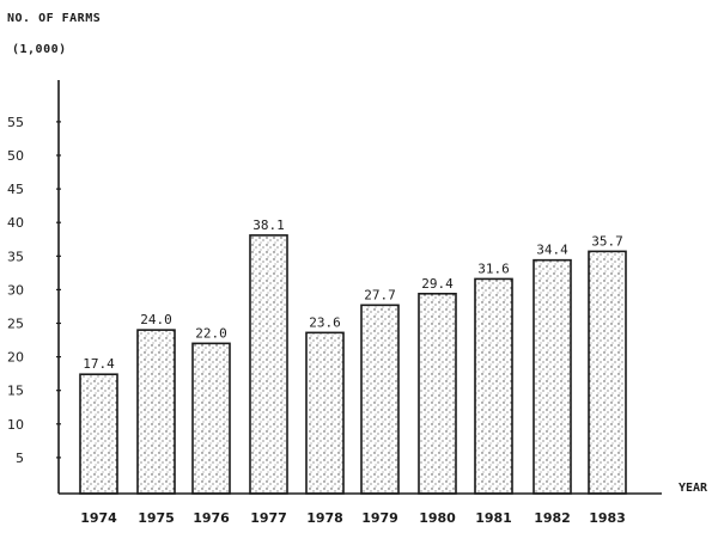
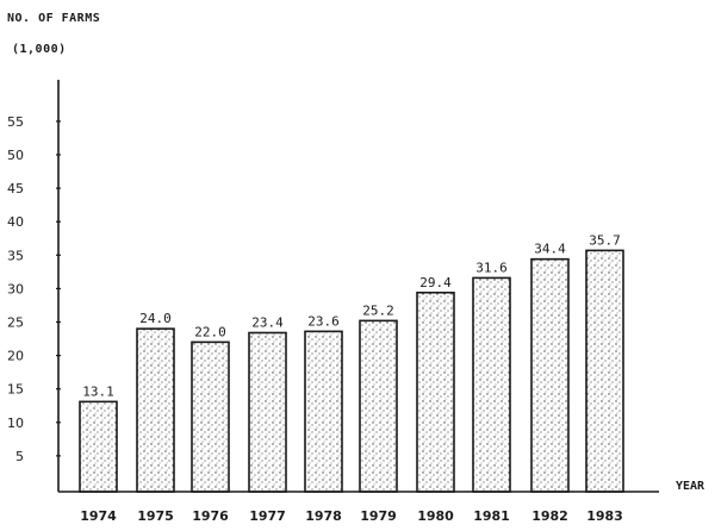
1974: 17.4 -> 13.1
1977: 38.1 -> 23.4
1979: 27.7 -> 25.2
